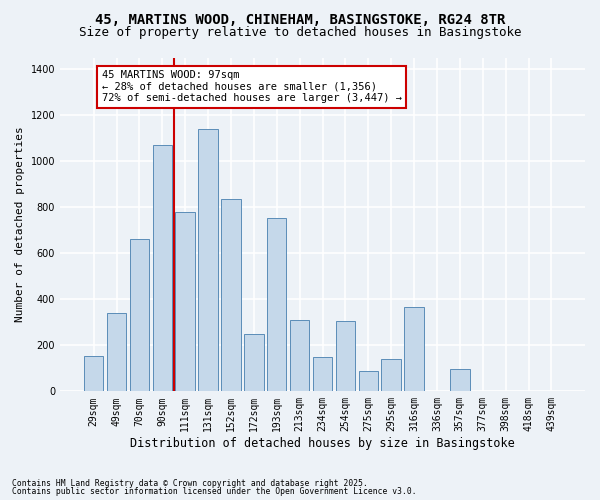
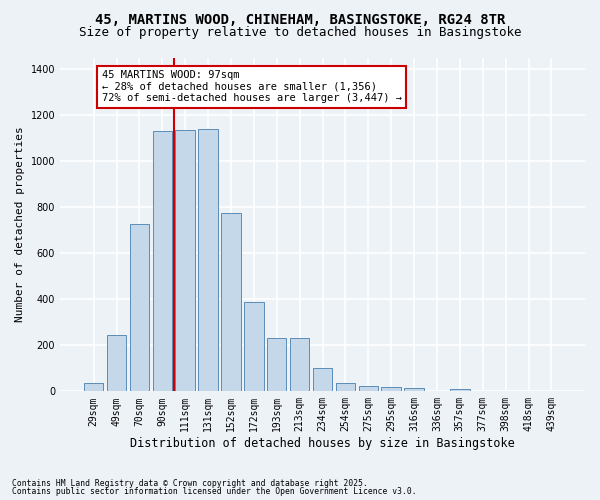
29sqm: 155 -> 35
49sqm: 340 -> 245
70sqm: 660 -> 725
90sqm: 1070 -> 1130
111sqm: 780 -> 1135
152sqm: 835 -> 775
172sqm: 250 -> 390
193sqm: 755 -> 230
213sqm: 310 -> 230
234sqm: 150 -> 100
254sqm: 305 -> 35
275sqm: 90 -> 25
295sqm: 140 -> 20
316sqm: 365 -> 15
357sqm: 95 -> 10
